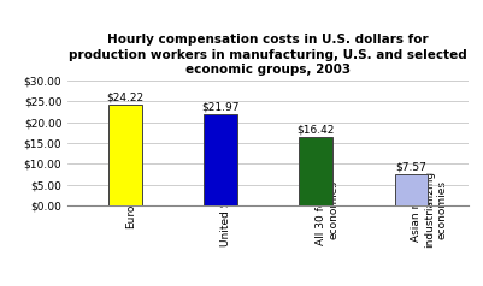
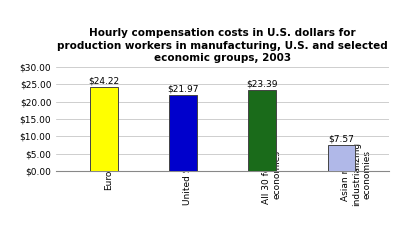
All 30 foreign economies: $16.42 -> $23.39
